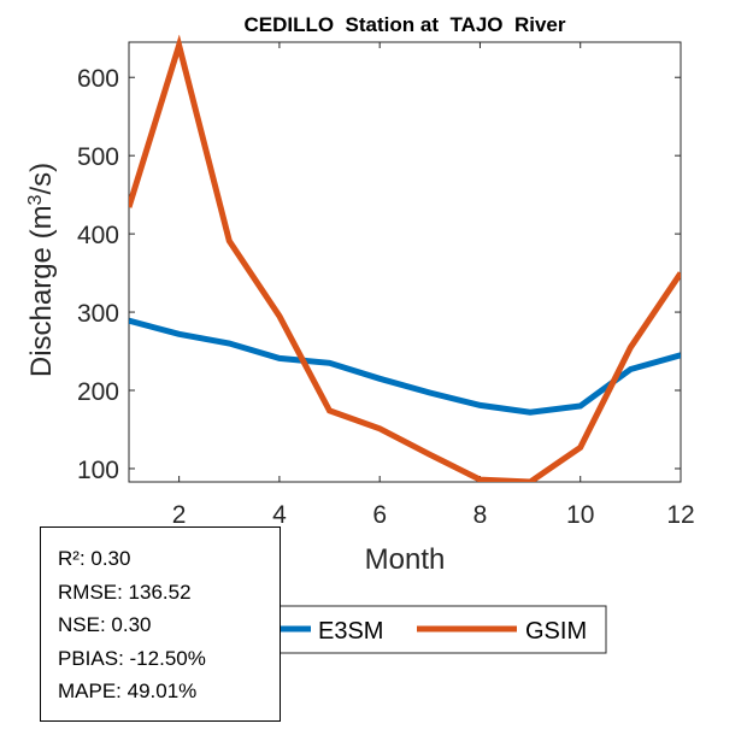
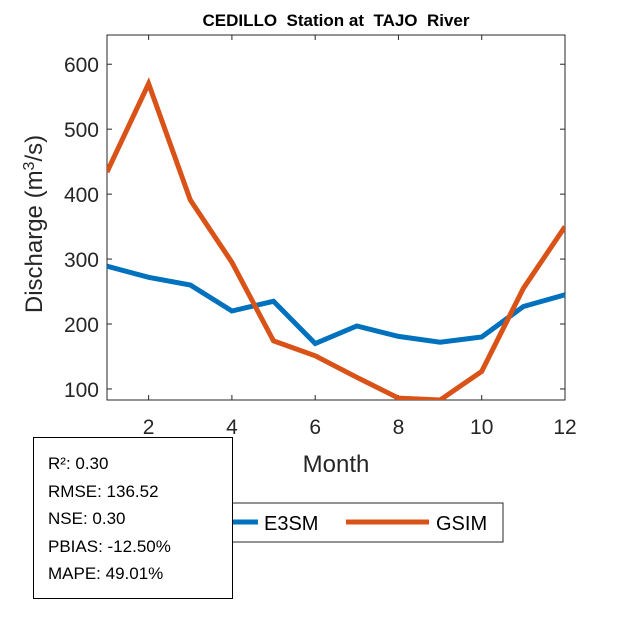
GSIM/2: 640 -> 570
E3SM/4: 240 -> 220
E3SM/6: 220 -> 170
